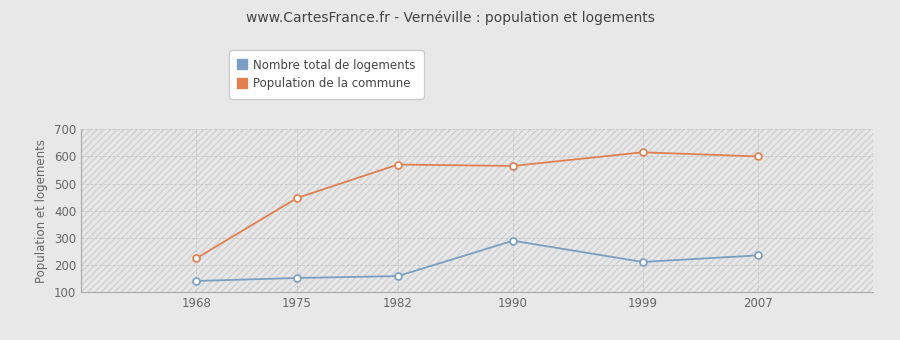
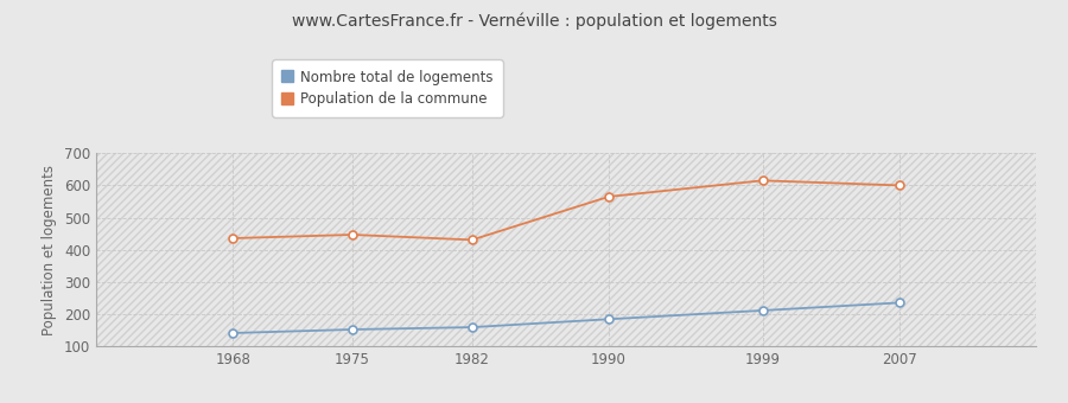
Population de la commune/1968: 225 -> 436
Population de la commune/1982: 570 -> 431
Nombre total de logements/1990: 290 -> 185
